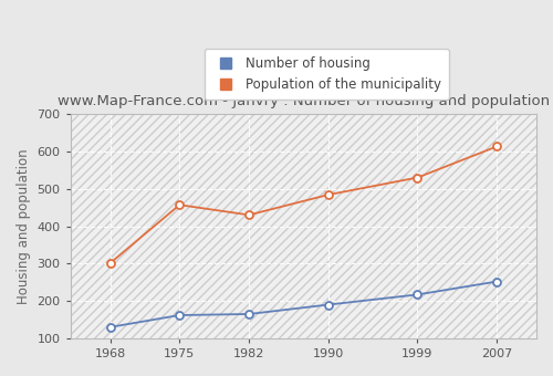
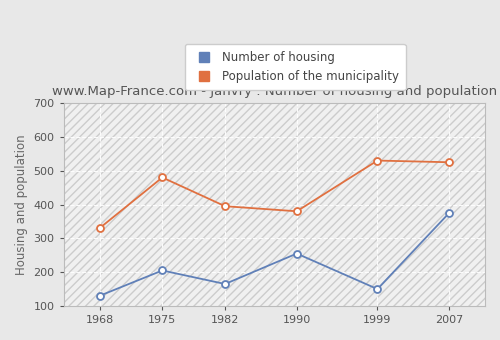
Population of the municipality/1968: 301 -> 330
Number of housing/1975: 162 -> 205
Population of the municipality/1975: 457 -> 480
Population of the municipality/1982: 430 -> 395
Number of housing/1990: 190 -> 255
Population of the municipality/1990: 484 -> 380
Number of housing/1999: 217 -> 150
Number of housing/2007: 252 -> 375
Population of the municipality/2007: 613 -> 525
